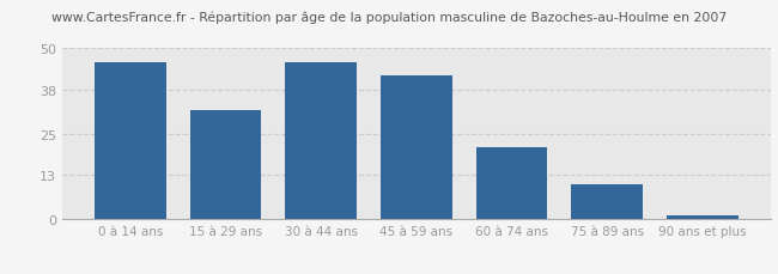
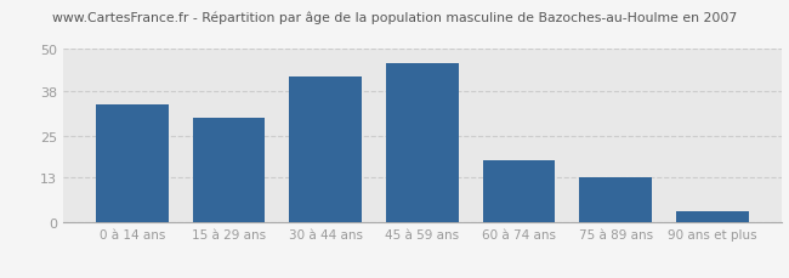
0 à 14 ans: 46 -> 34
15 à 29 ans: 32 -> 30
30 à 44 ans: 46 -> 42
45 à 59 ans: 42 -> 46
60 à 74 ans: 21 -> 18
75 à 89 ans: 10 -> 13
90 ans et plus: 1 -> 3
